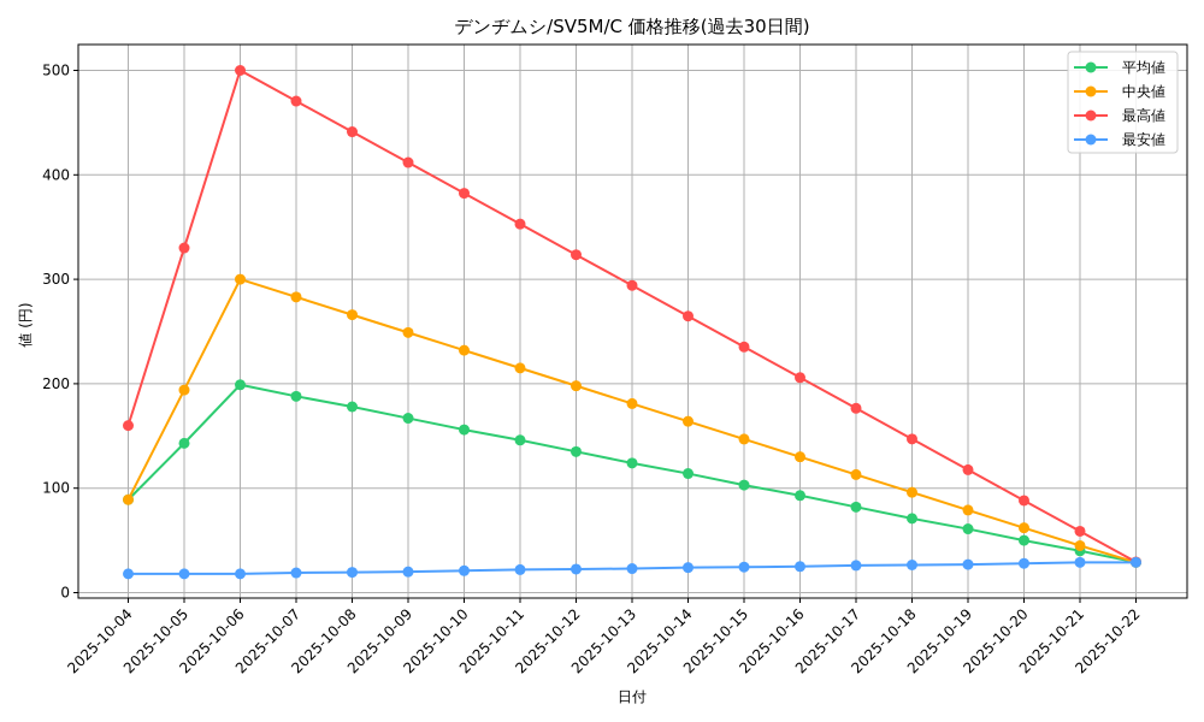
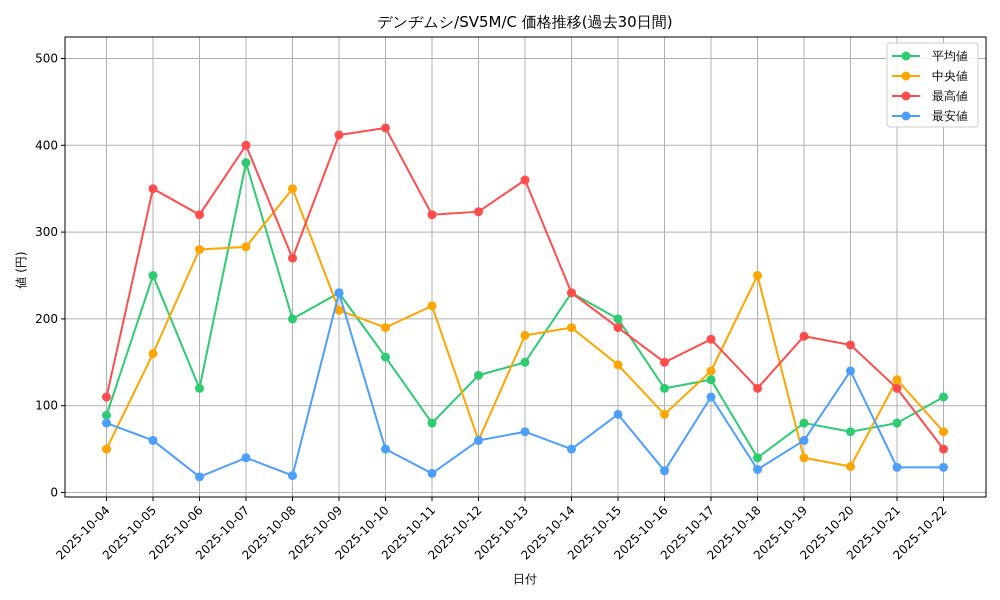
中央値/2025-10-04: 90 -> 50
最高値/2025-10-04: 160 -> 110
最安値/2025-10-04: 20 -> 80
平均値/2025-10-05: 140 -> 250
中央値/2025-10-05: 190 -> 160
最高値/2025-10-05: 330 -> 350
最安値/2025-10-05: 20 -> 60
平均値/2025-10-06: 200 -> 120
中央値/2025-10-06: 300 -> 280
最高値/2025-10-06: 500 -> 320
平均値/2025-10-07: 190 -> 380
最高値/2025-10-07: 470 -> 400
最安値/2025-10-07: 20 -> 40
平均値/2025-10-08: 180 -> 200
中央値/2025-10-08: 270 -> 350
最高値/2025-10-08: 440 -> 270
平均値/2025-10-09: 170 -> 230
中央値/2025-10-09: 250 -> 210
最安値/2025-10-09: 20 -> 230
中央値/2025-10-10: 230 -> 190
最高値/2025-10-10: 380 -> 420
最安値/2025-10-10: 20 -> 50
平均値/2025-10-11: 150 -> 80
最高値/2025-10-11: 350 -> 320
中央値/2025-10-12: 200 -> 60
最安値/2025-10-12: 20 -> 60
平均値/2025-10-13: 120 -> 150
最高値/2025-10-13: 290 -> 360
最安値/2025-10-13: 20 -> 70
平均値/2025-10-14: 110 -> 230
中央値/2025-10-14: 160 -> 190
最高値/2025-10-14: 260 -> 230
最安値/2025-10-14: 20 -> 50
平均値/2025-10-15: 100 -> 200
最高値/2025-10-15: 240 -> 190
最安値/2025-10-15: 20 -> 90
平均値/2025-10-16: 90 -> 120
中央値/2025-10-16: 130 -> 90
最高値/2025-10-16: 210 -> 150
平均値/2025-10-17: 80 -> 130
中央値/2025-10-17: 110 -> 140
最安値/2025-10-17: 30 -> 110
平均値/2025-10-18: 70 -> 40
中央値/2025-10-18: 100 -> 250
最高値/2025-10-18: 150 -> 120
平均値/2025-10-19: 60 -> 80
中央値/2025-10-19: 80 -> 40
最高値/2025-10-19: 120 -> 180
最安値/2025-10-19: 30 -> 60
平均値/2025-10-20: 50 -> 70
中央値/2025-10-20: 60 -> 30
最高値/2025-10-20: 90 -> 170
最安値/2025-10-20: 30 -> 140
平均値/2025-10-21: 40 -> 80
中央値/2025-10-21: 40 -> 130
最高値/2025-10-21: 60 -> 120
平均値/2025-10-22: 30 -> 110
中央値/2025-10-22: 30 -> 70
最高値/2025-10-22: 30 -> 50
